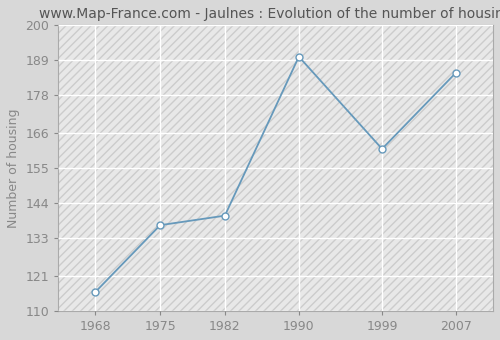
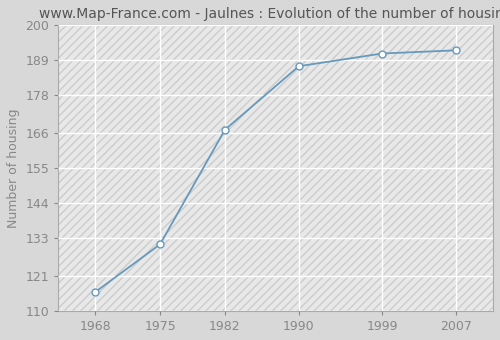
1975: 137 -> 131
1982: 140 -> 167
1990: 190 -> 187
1999: 161 -> 191
2007: 185 -> 192
